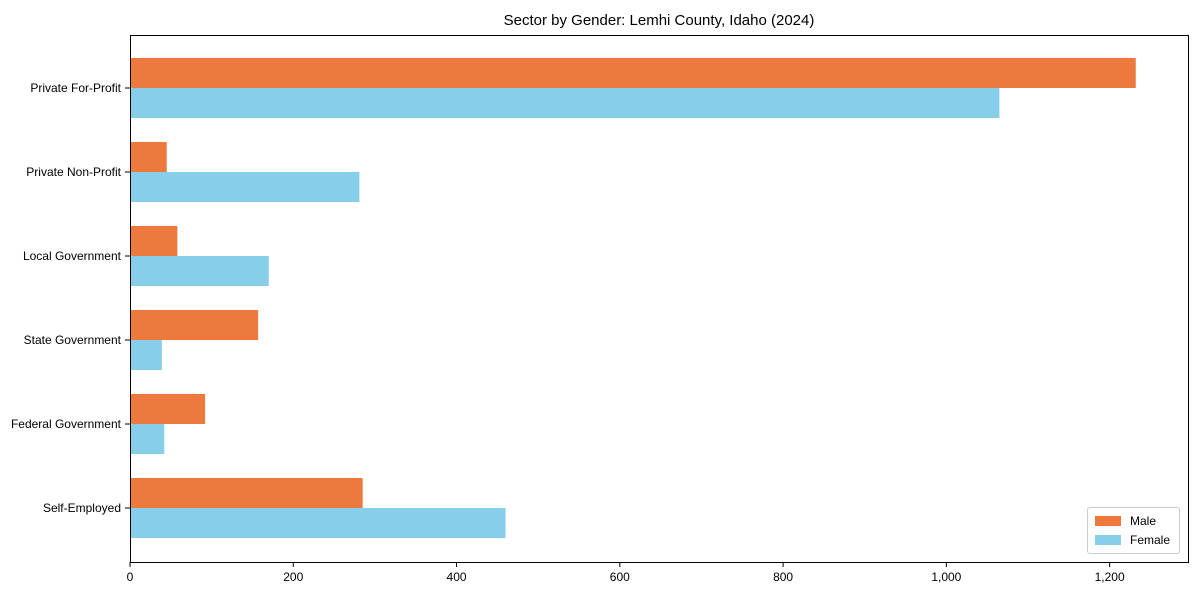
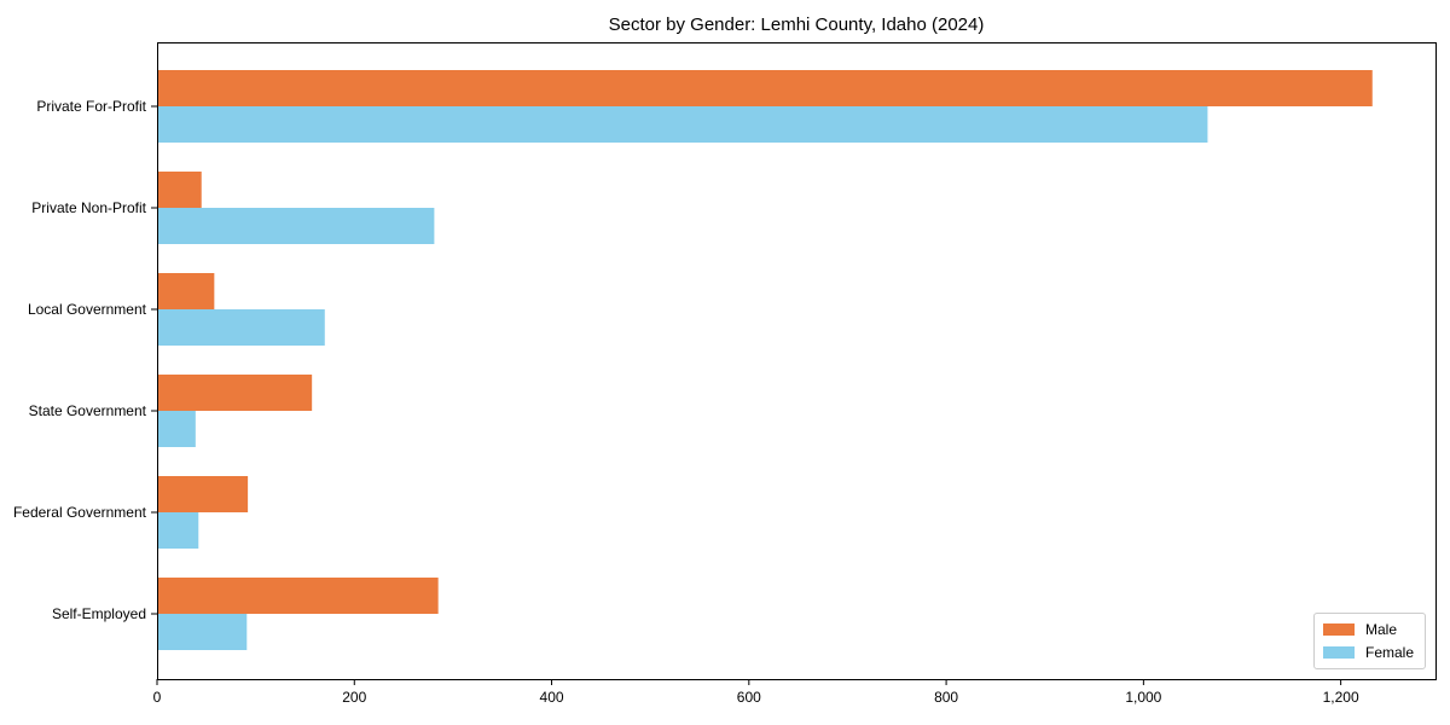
Female/Self-Employed: 460 -> 90
